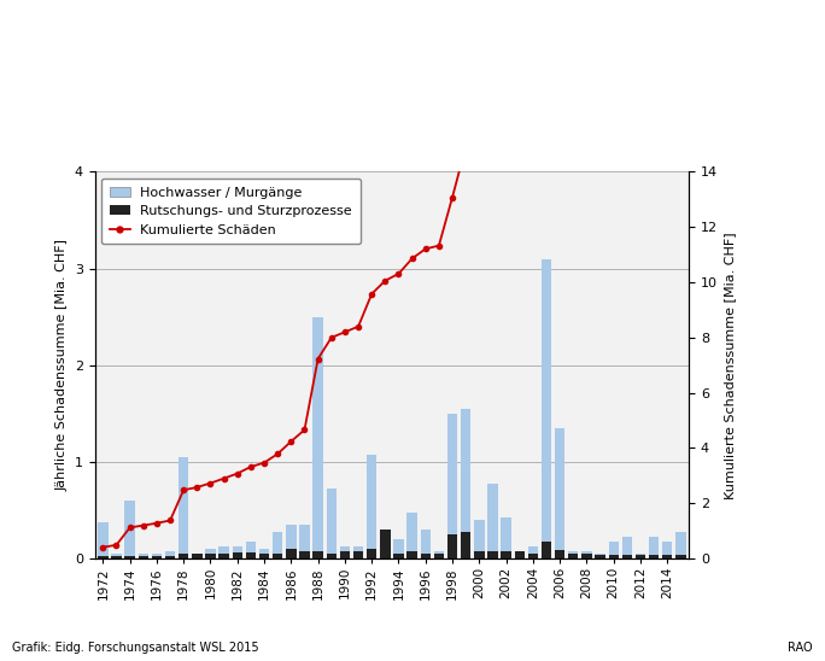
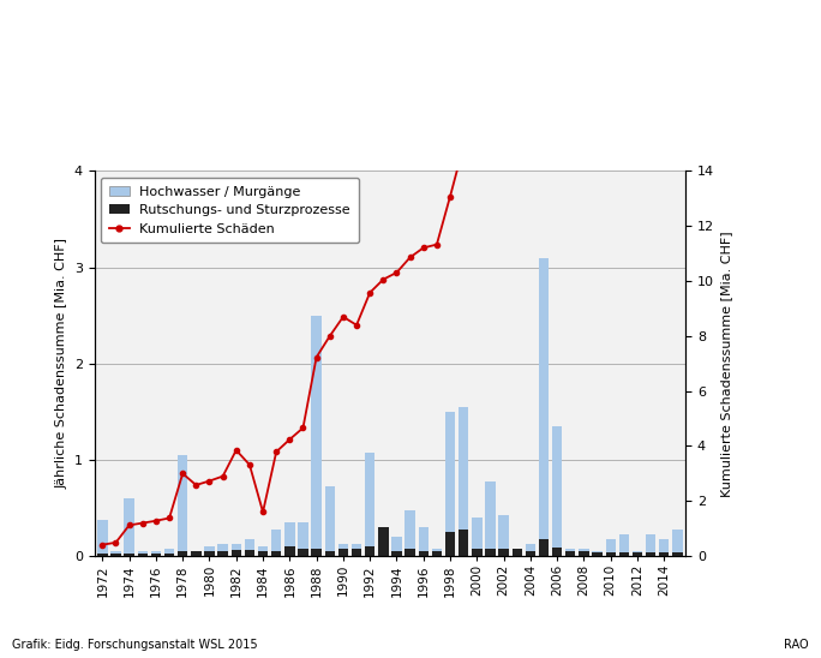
Kumulierte Schäden/1978: 2.48 -> 3.00
Kumulierte Schäden/1982: 3.08 -> 3.85
Kumulierte Schäden/1984: 3.47 -> 1.60
Kumulierte Schäden/1990: 8.20 -> 8.70
